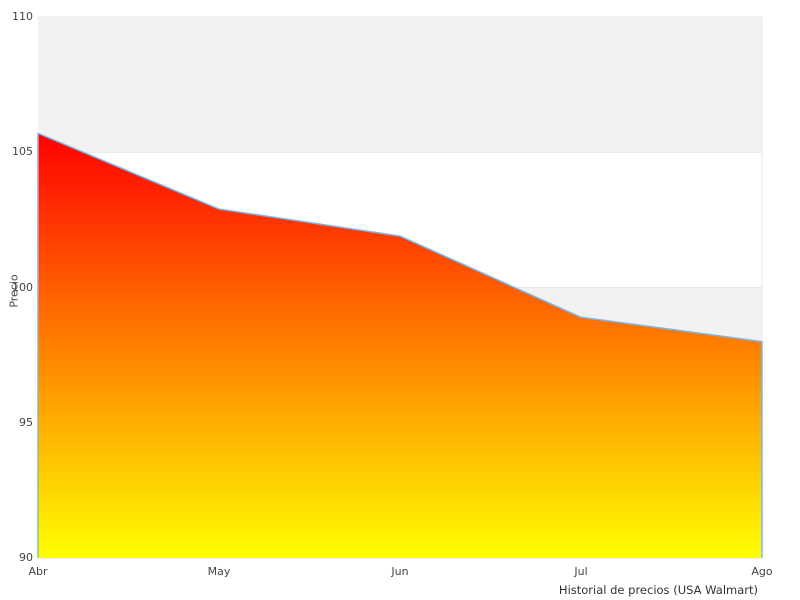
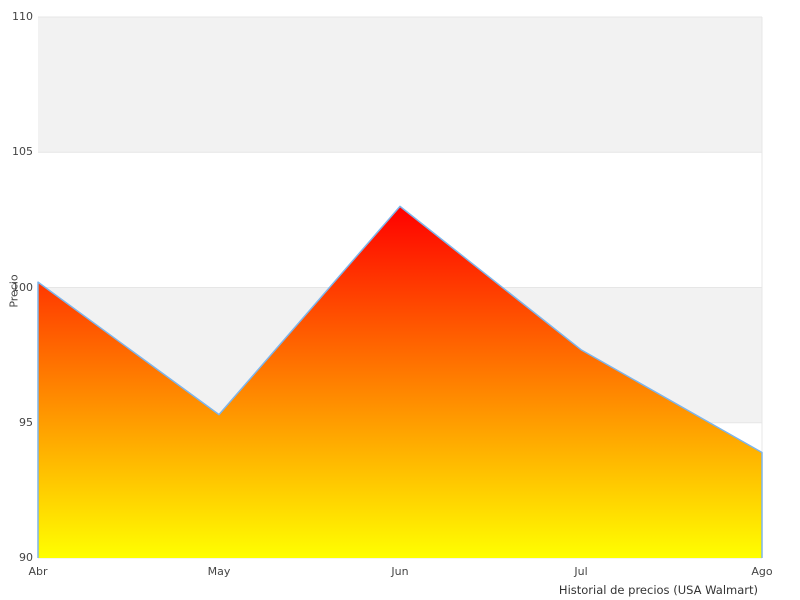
Abr: 105.7 -> 100.2
May: 102.9 -> 95.3
Jun: 101.9 -> 103.0
Jul: 98.9 -> 97.7
Ago: 98.0 -> 93.9
